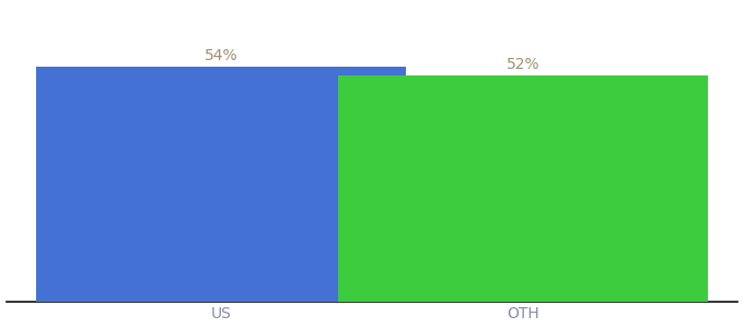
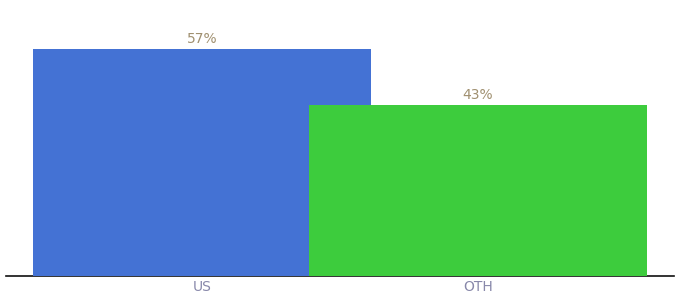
US: 54% -> 57%
OTH: 52% -> 43%
